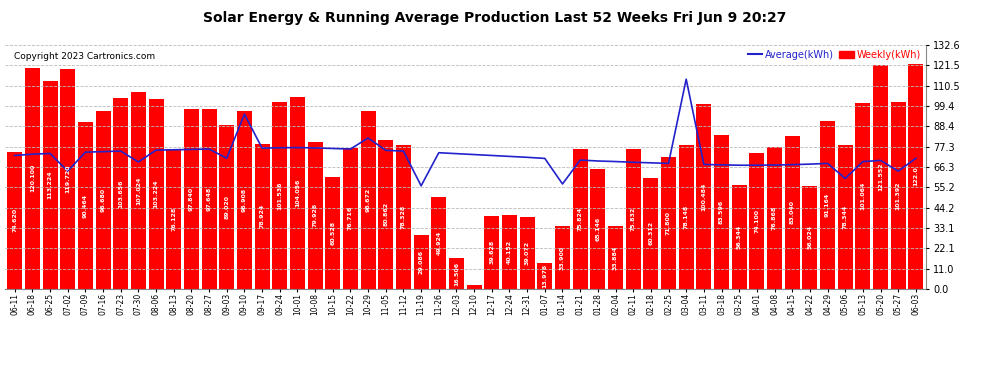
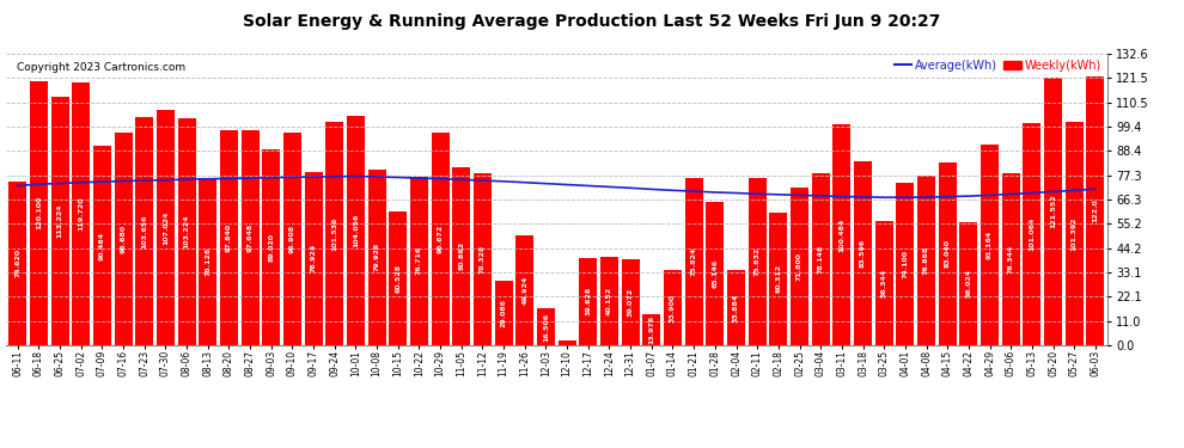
Average(kWh)/07-02: 64 -> 74
Average(kWh)/07-30: 69 -> 75
Average(kWh)/09-03: 71 -> 76
Average(kWh)/09-10: 95 -> 76
Average(kWh)/10-29: 82 -> 76
Average(kWh)/11-19: 56 -> 74
Average(kWh)/01-14: 57 -> 70
Average(kWh)/03-04: 114 -> 68
Average(kWh)/05-06: 60 -> 69
Average(kWh)/05-27: 64 -> 70
